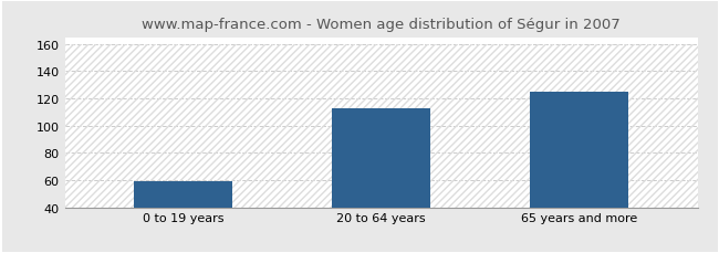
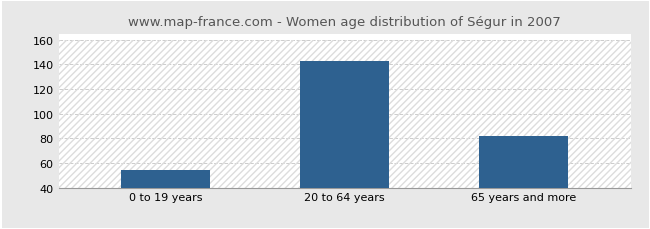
0 to 19 years: 59 -> 54
20 to 64 years: 113 -> 143
65 years and more: 125 -> 82
